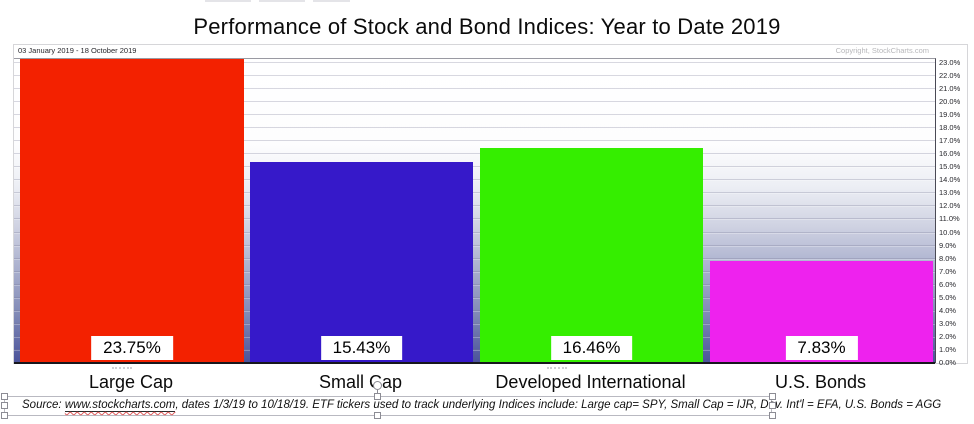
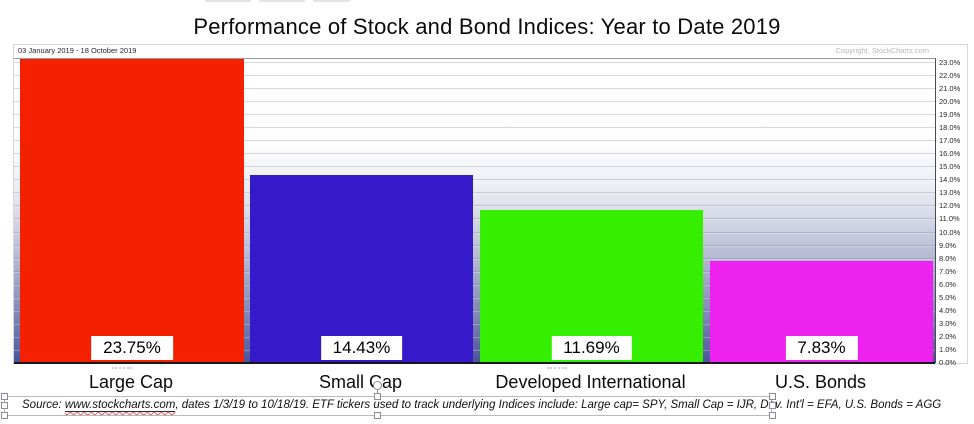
Small Cap: 15.43% -> 14.43%
Developed International: 16.46% -> 11.69%
